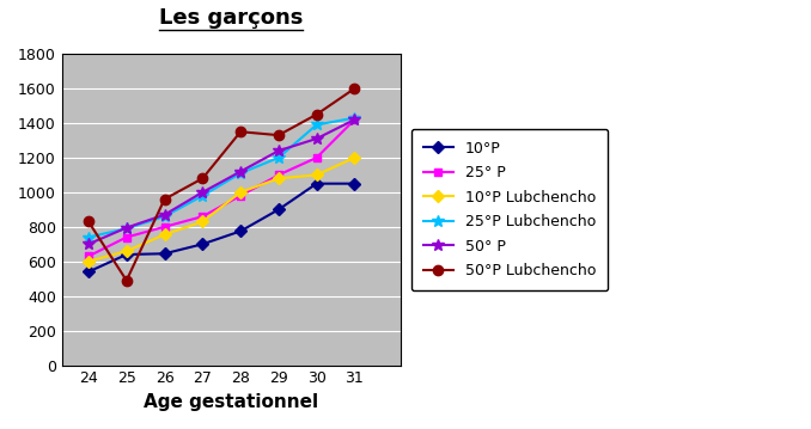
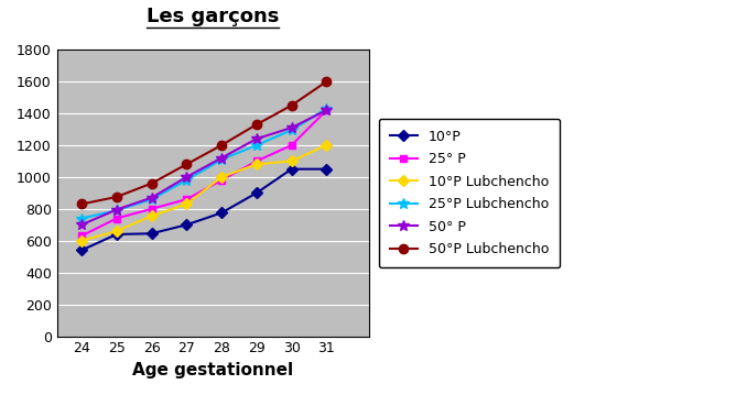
50°P Lubchencho/25: 490 -> 880
50°P Lubchencho/28: 1350 -> 1200
25°P Lubchencho/30: 1390 -> 1300
